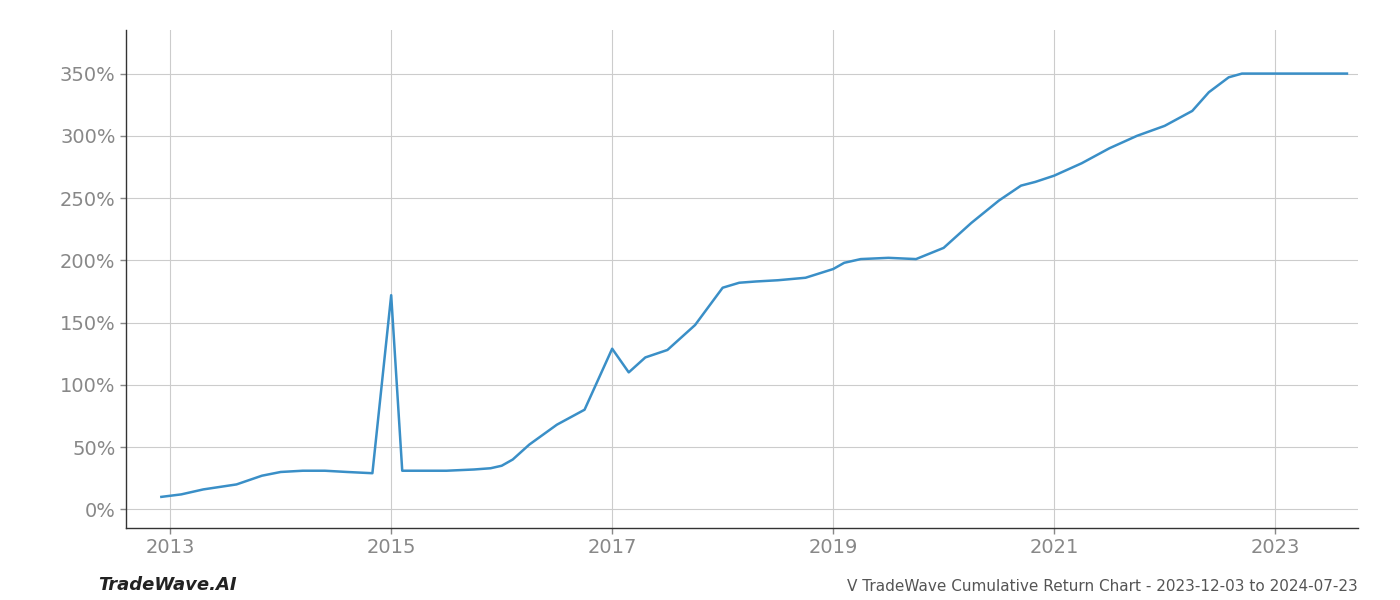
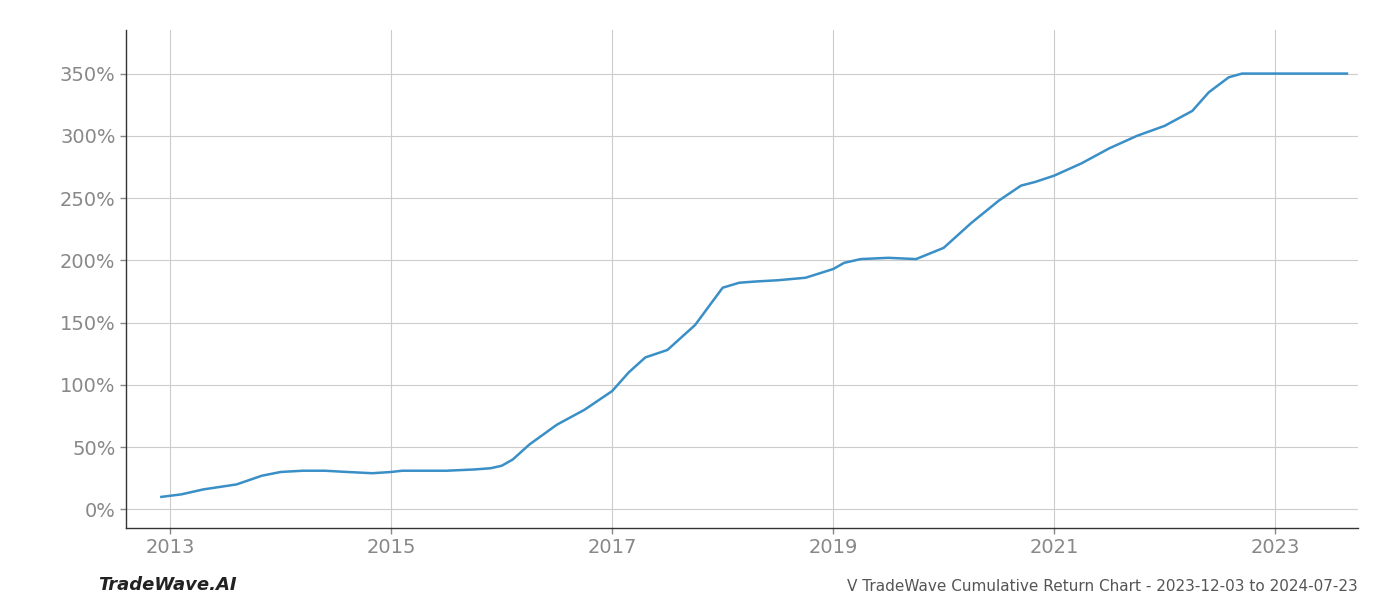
2015: 172% -> 30%
2017: 129% -> 95%
